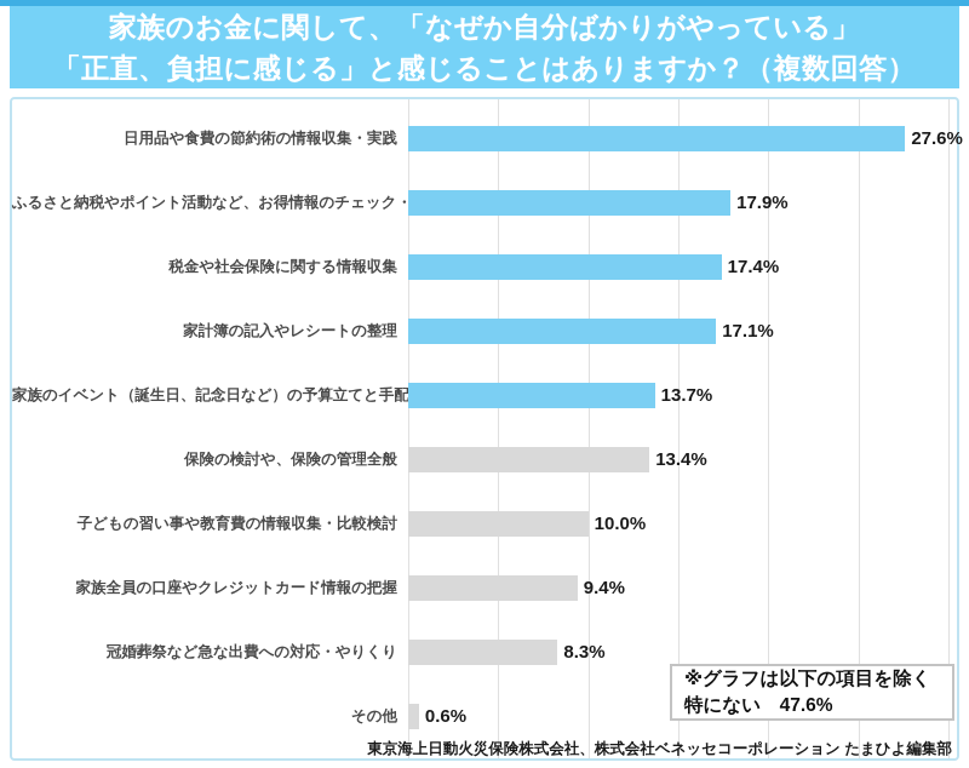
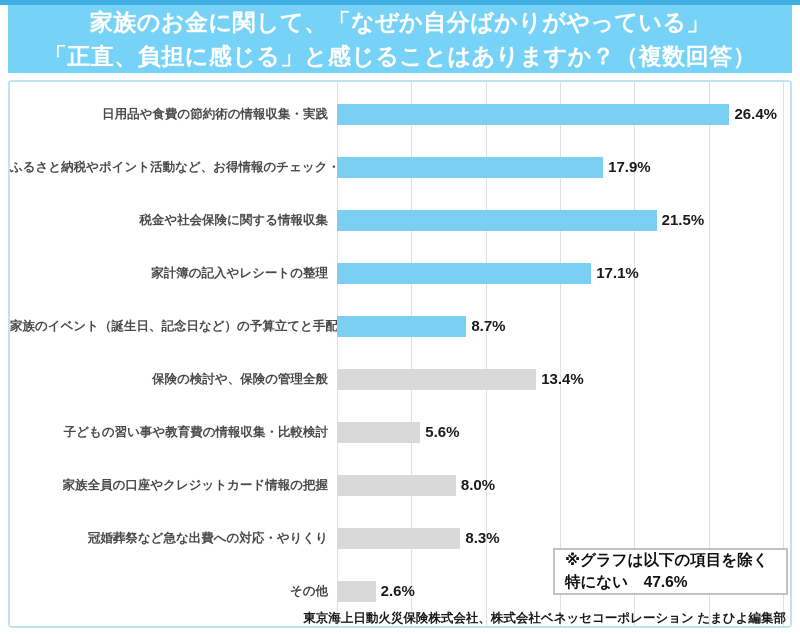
日用品や食費の節約術の情報収集・実践: 27.6% -> 26.4%
税金や社会保険に関する情報収集: 17.4% -> 21.5%
家族のイベント（誕生日、記念日など）の予算立てと手配: 13.7% -> 8.7%
子どもの習い事や教育費の情報収集・比較検討: 10.0% -> 5.6%
家族全員の口座やクレジットカード情報の把握: 9.4% -> 8.0%
その他: 0.6% -> 2.6%
